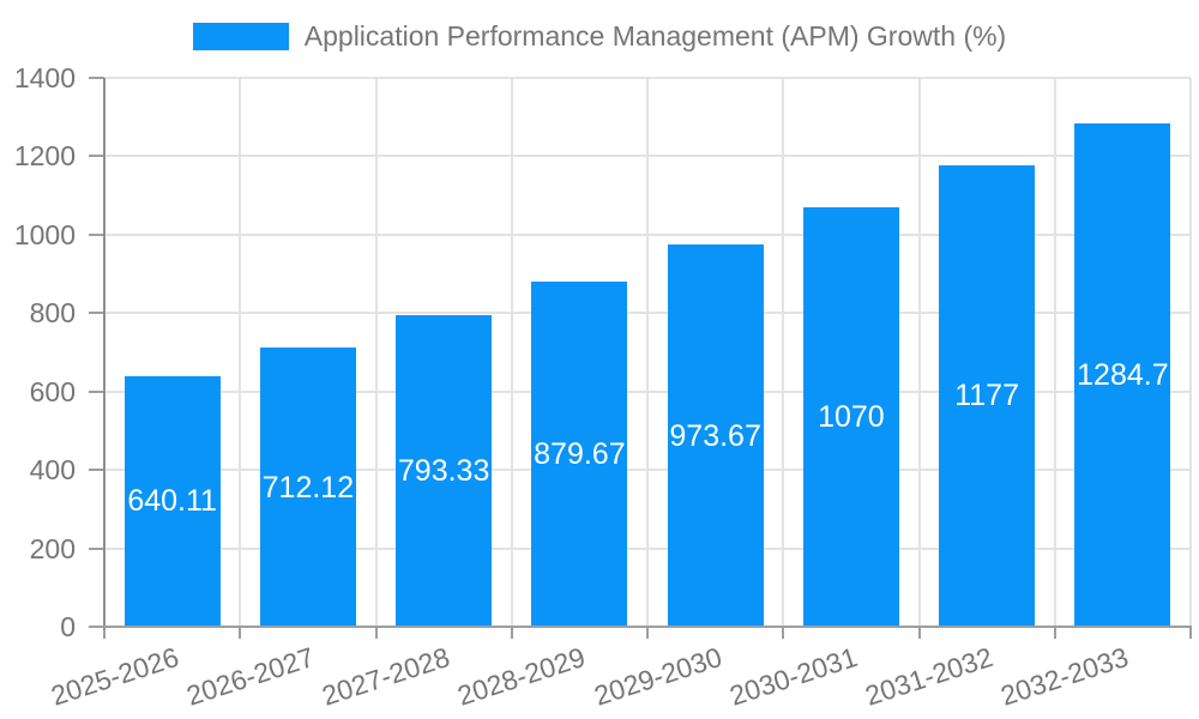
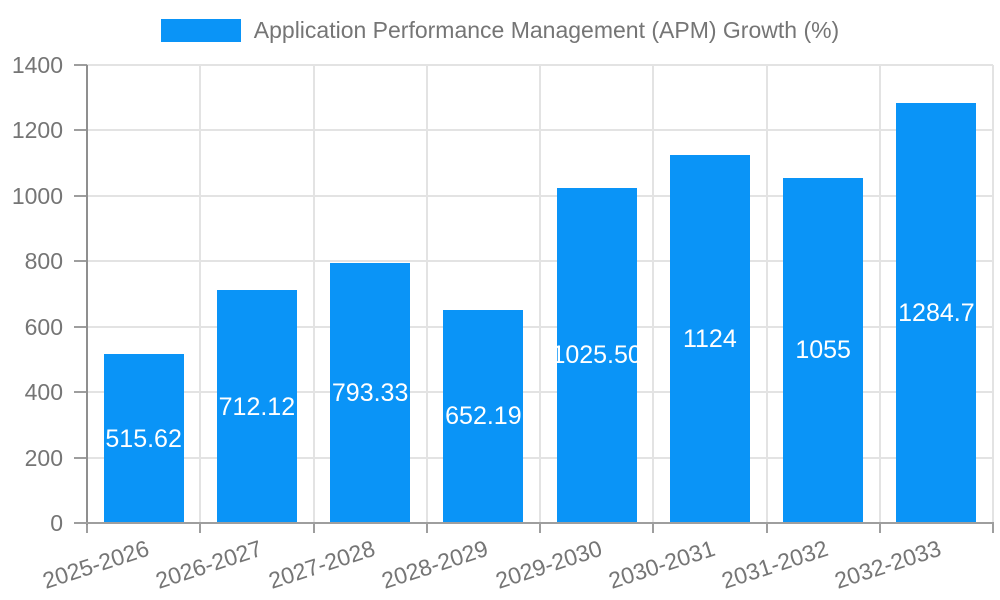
2025-2026: 640.11 -> 515.62
2028-2029: 879.67 -> 652.19
2029-2030: 973.67 -> 1025.50
2030-2031: 1070 -> 1124
2031-2032: 1177 -> 1055
